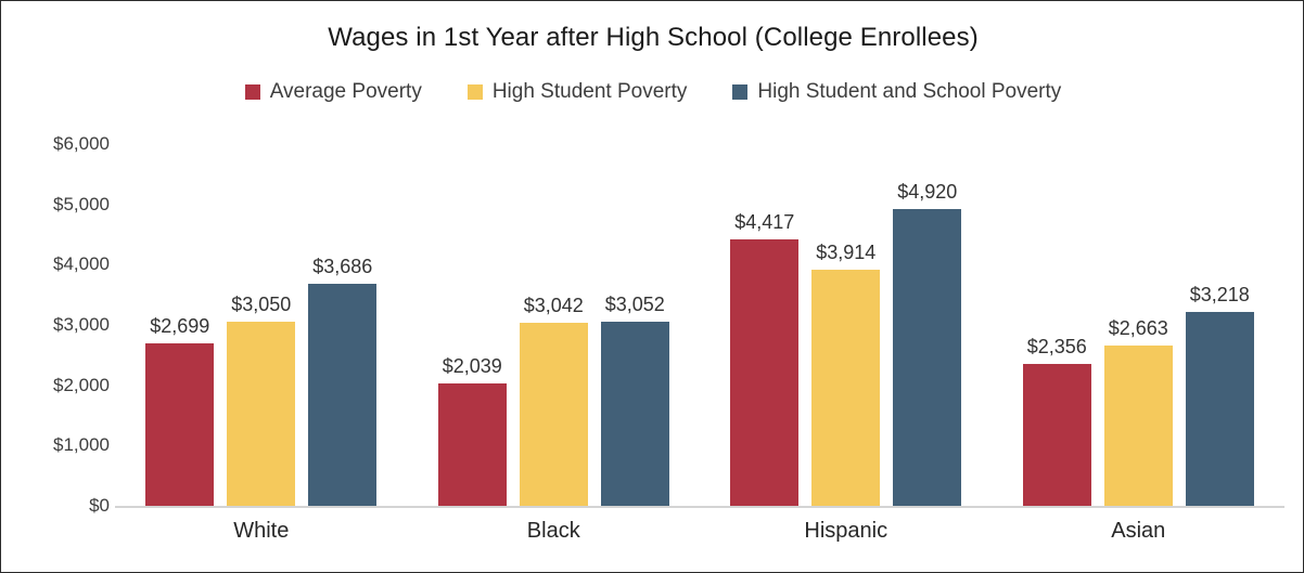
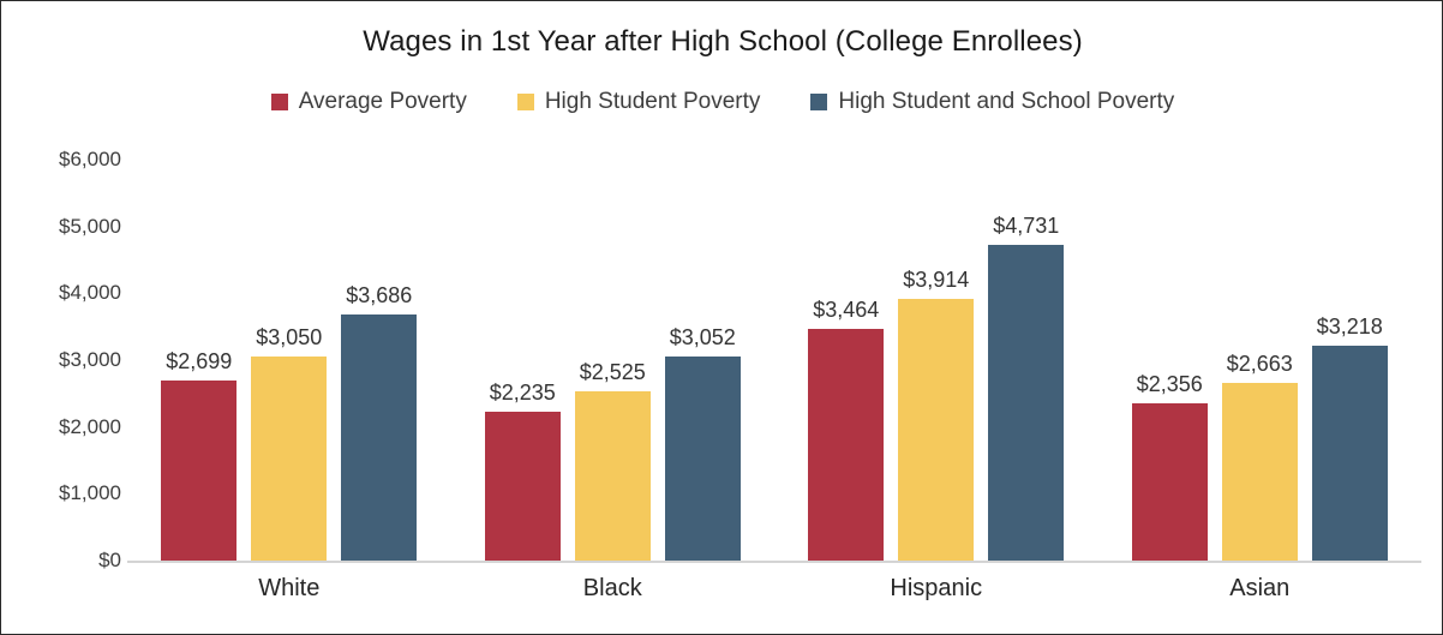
Average Poverty/Black: $2,039 -> $2,235
High Student Poverty/Black: $3,042 -> $2,525
Average Poverty/Hispanic: $4,417 -> $3,464
High Student and School Poverty/Hispanic: $4,920 -> $4,731
